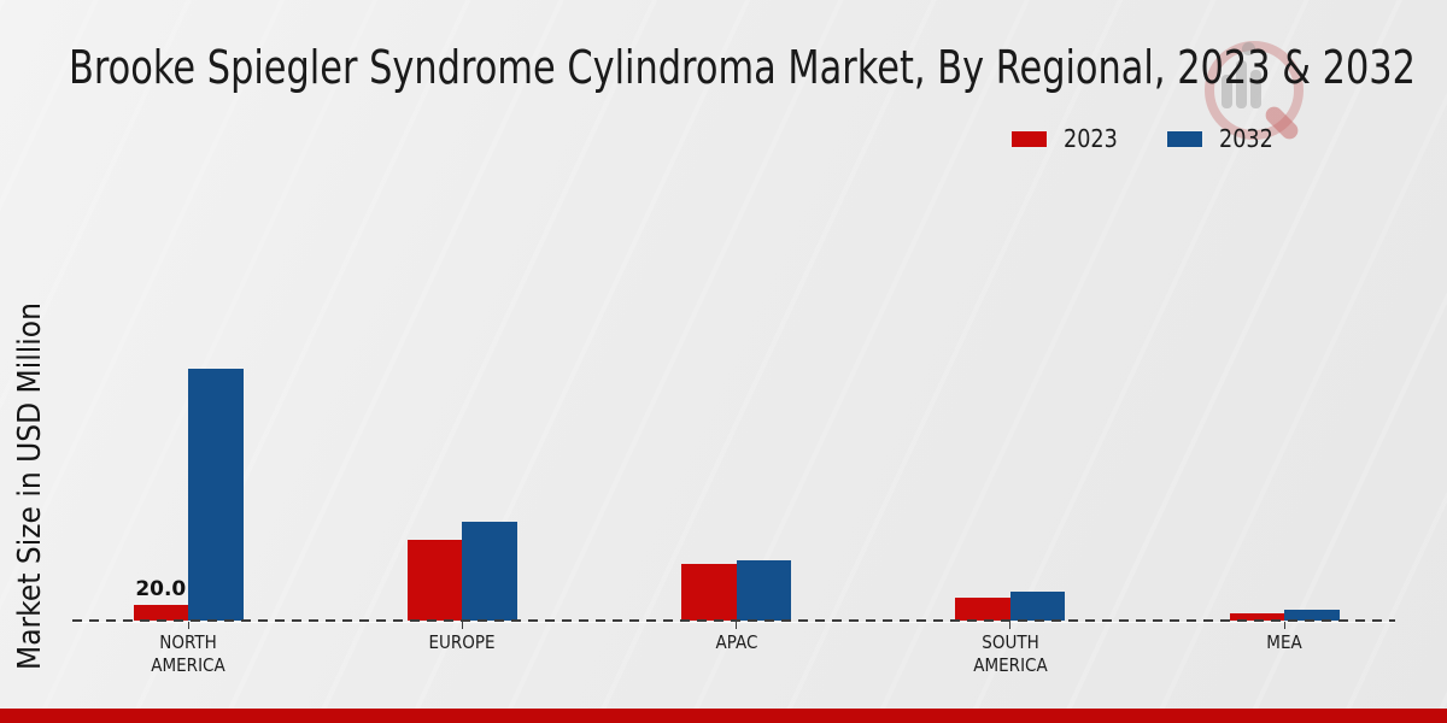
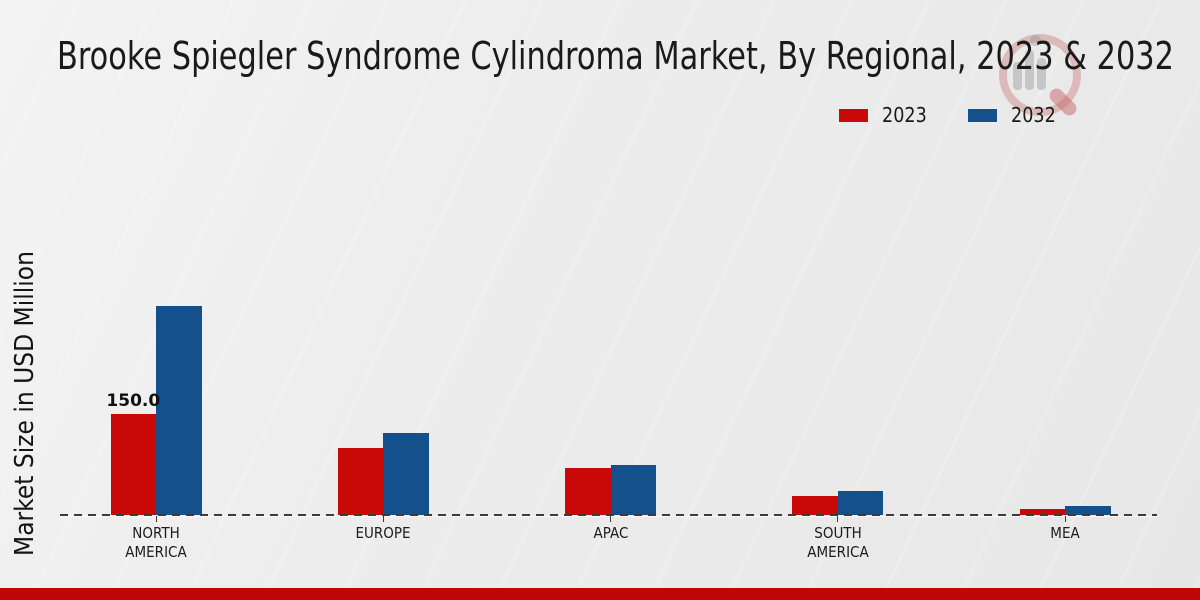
2023/NORTH AMERICA: 20.0 -> 150.0
